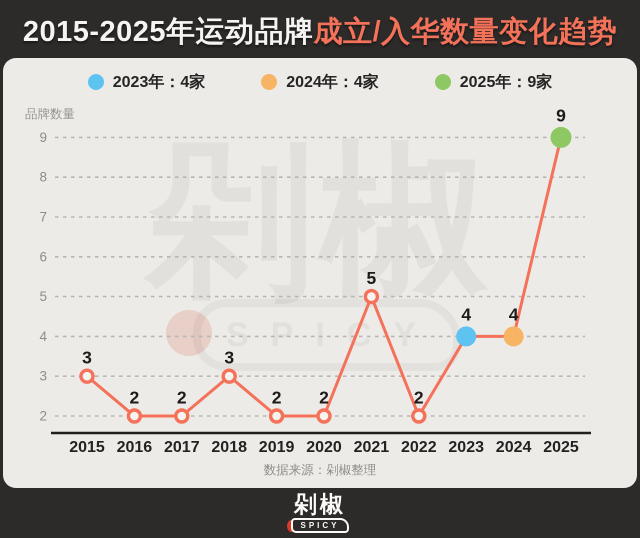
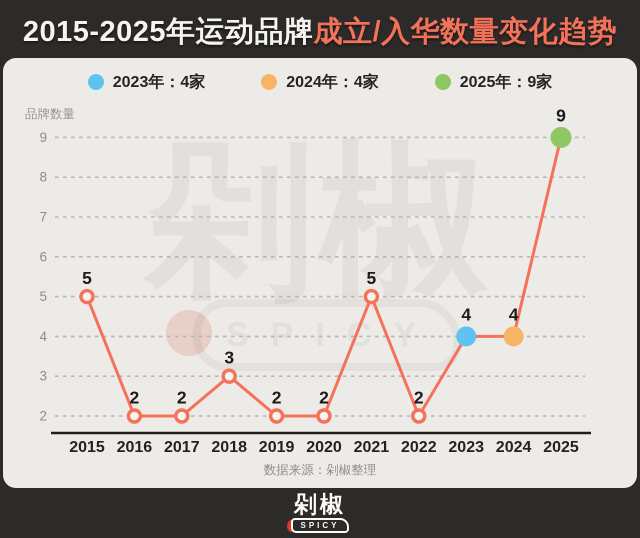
2015: 3 -> 5
